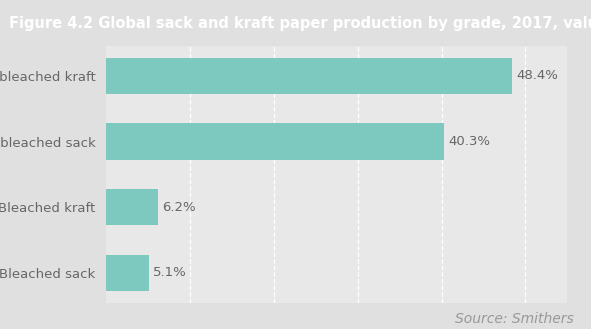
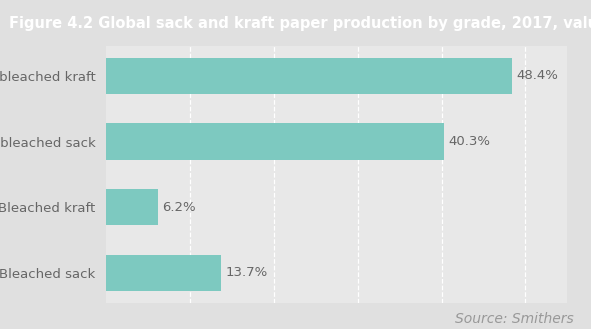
Bleached sack: 5.1% -> 13.7%
